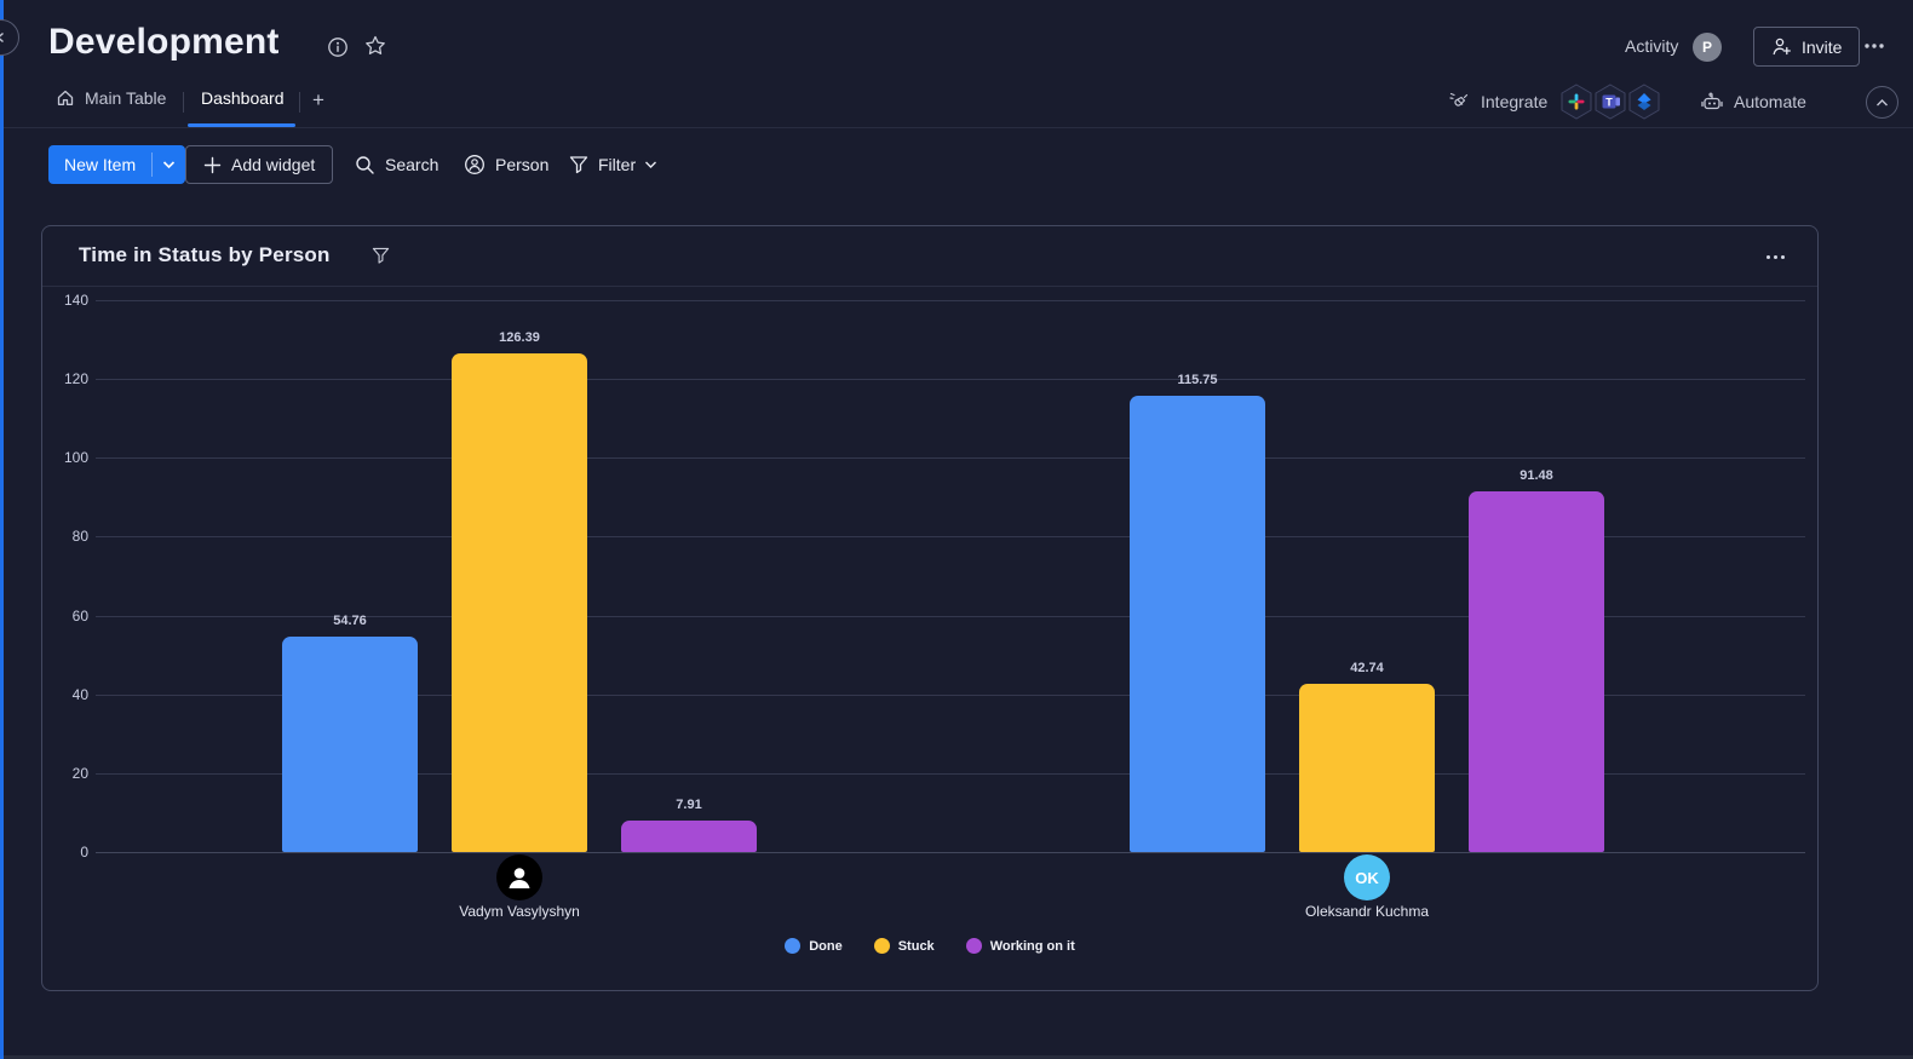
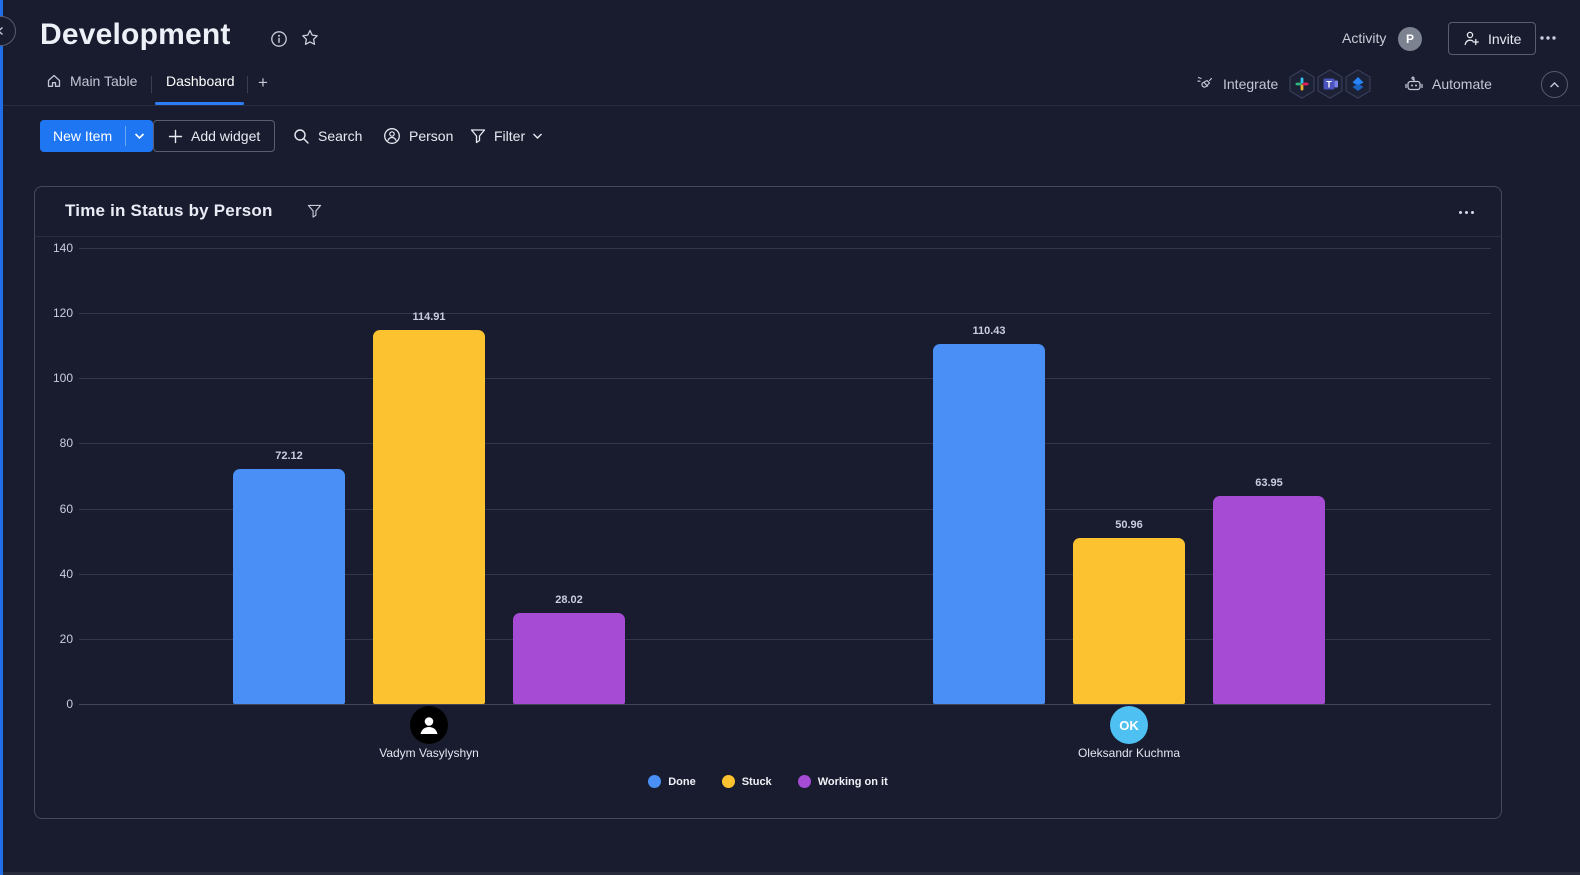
Done/Vadym Vasylyshyn: 54.76 -> 72.12
Stuck/Vadym Vasylyshyn: 126.39 -> 114.91
Working on it/Vadym Vasylyshyn: 7.91 -> 28.02
Done/Oleksandr Kuchma: 115.75 -> 110.43
Stuck/Oleksandr Kuchma: 42.74 -> 50.96
Working on it/Oleksandr Kuchma: 91.48 -> 63.95
